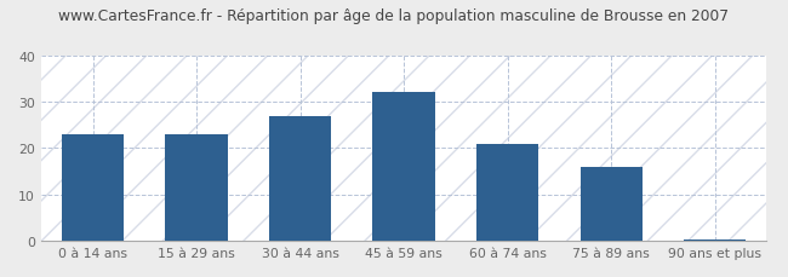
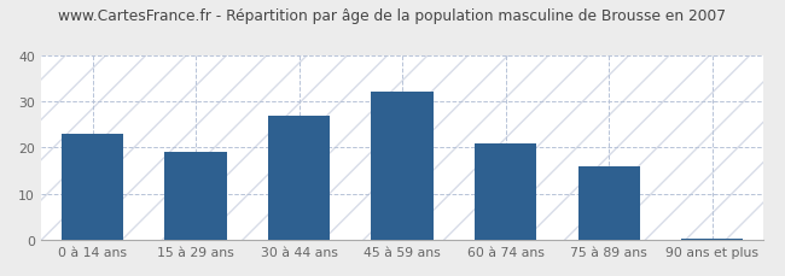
15 à 29 ans: 23.0 -> 19.0
